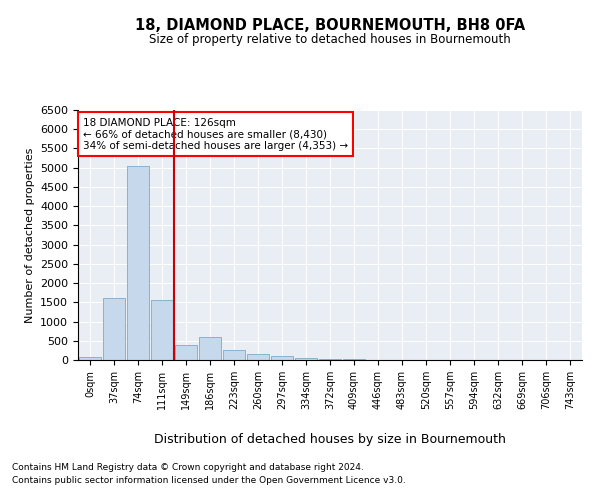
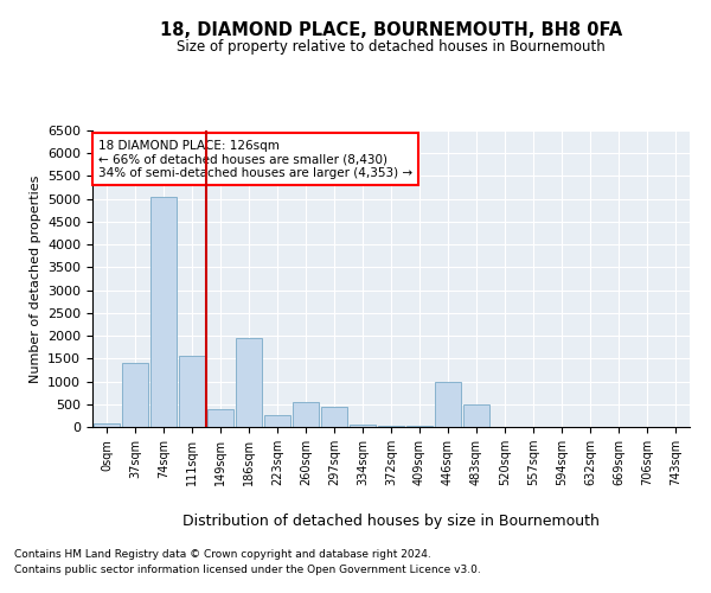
37sqm: 1600 -> 1400
186sqm: 600 -> 1950
260sqm: 150 -> 550
297sqm: 110 -> 450
446sqm: 10 -> 1000
483sqm: 0 -> 500
